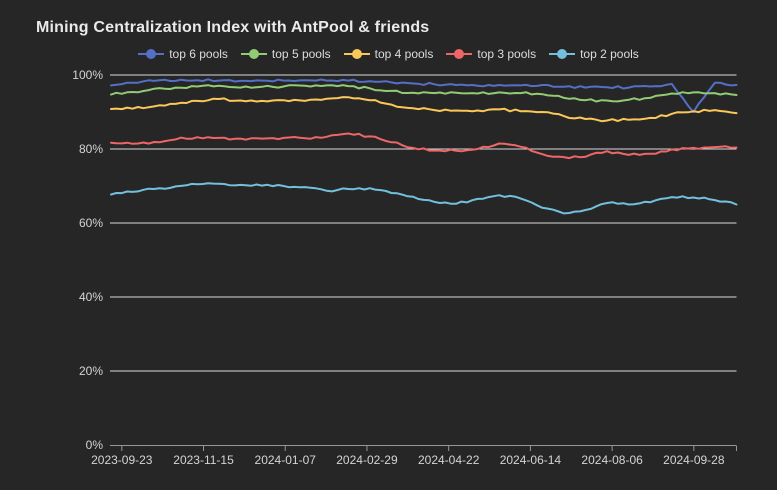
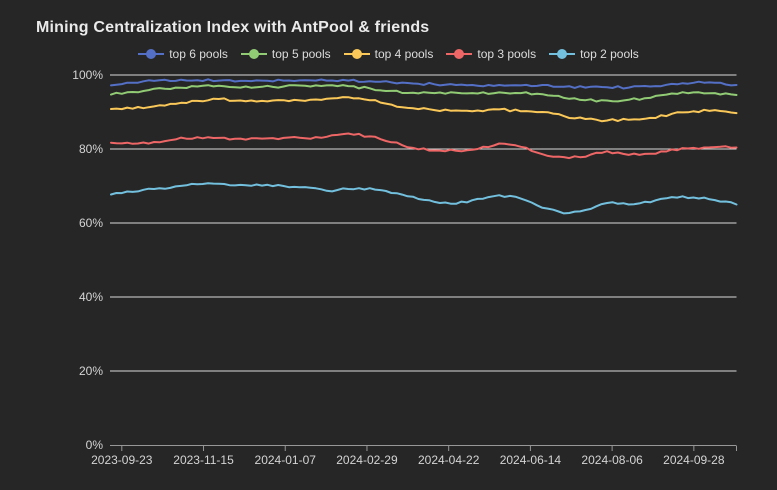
top 6 pools/2024-09-28: 90% -> 98%
